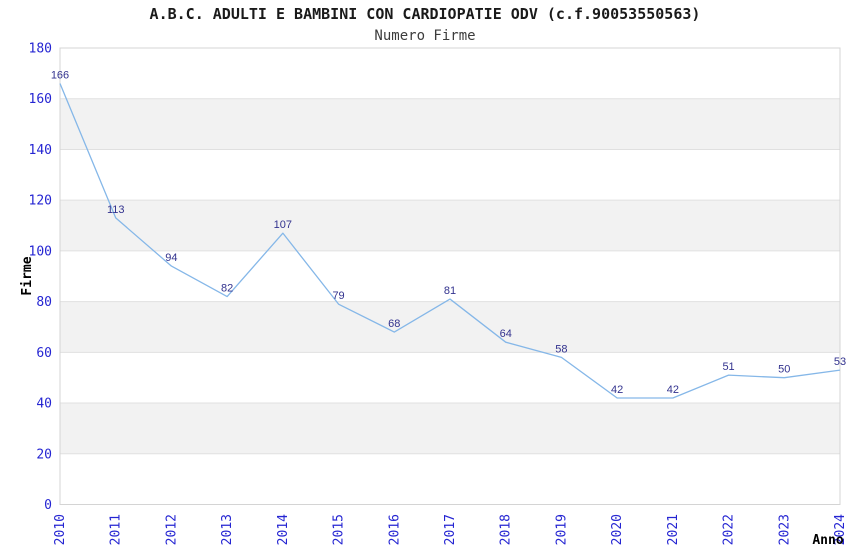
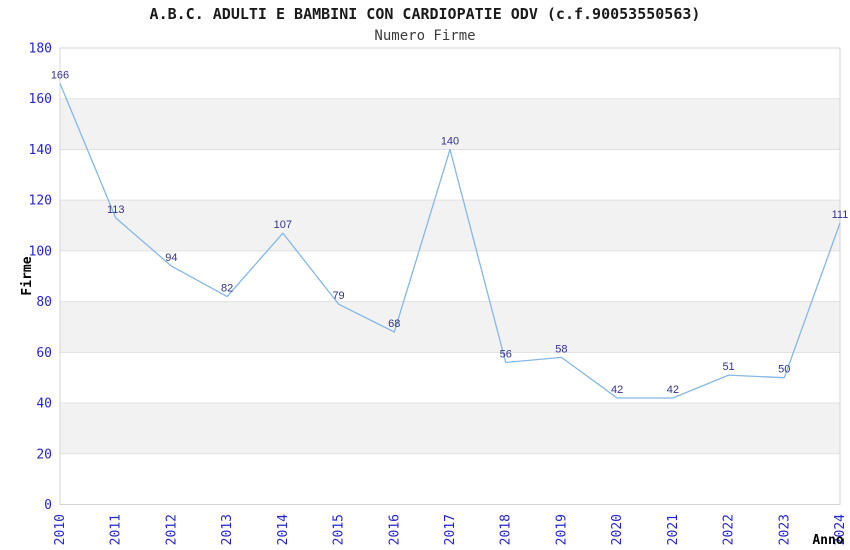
2017: 81 -> 140
2018: 64 -> 56
2024: 53 -> 111
